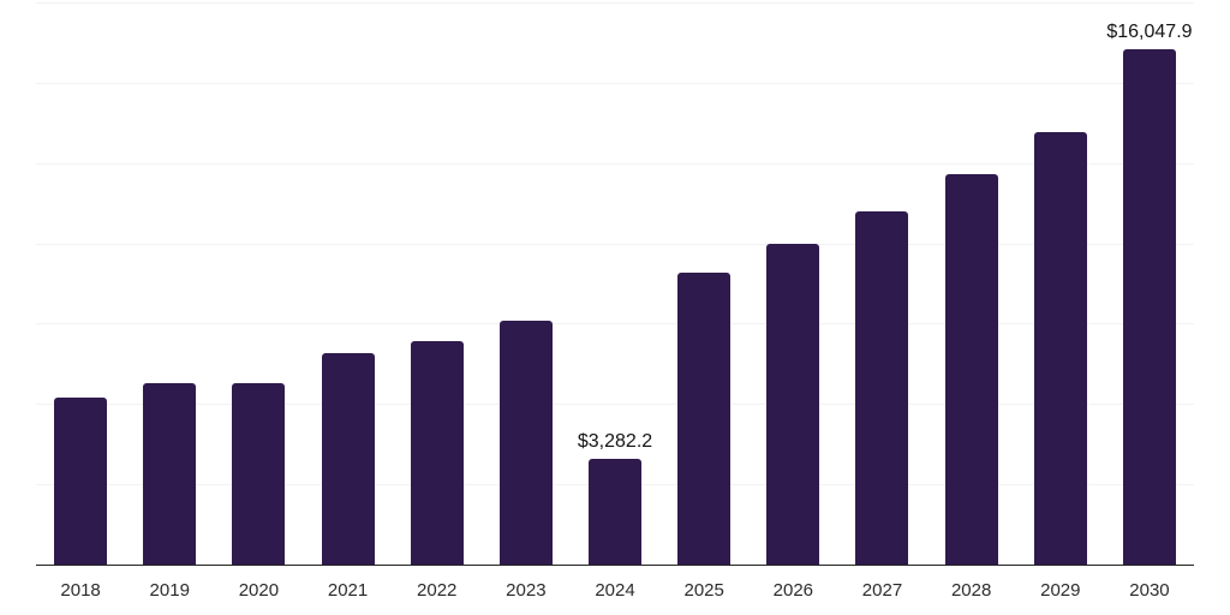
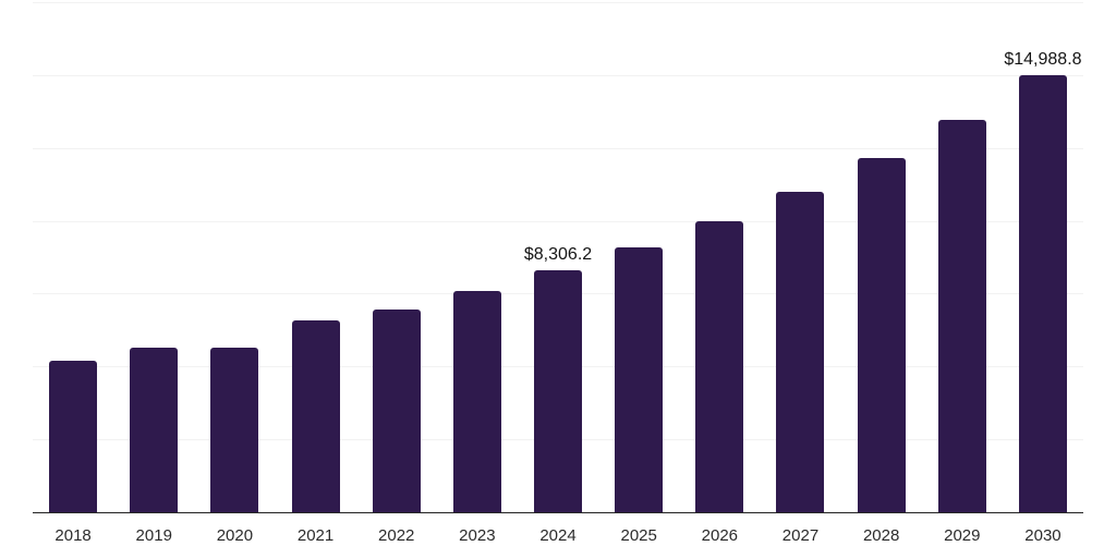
2024: $3,282.2 -> $8,306.2
2030: $16,047.9 -> $14,988.8
